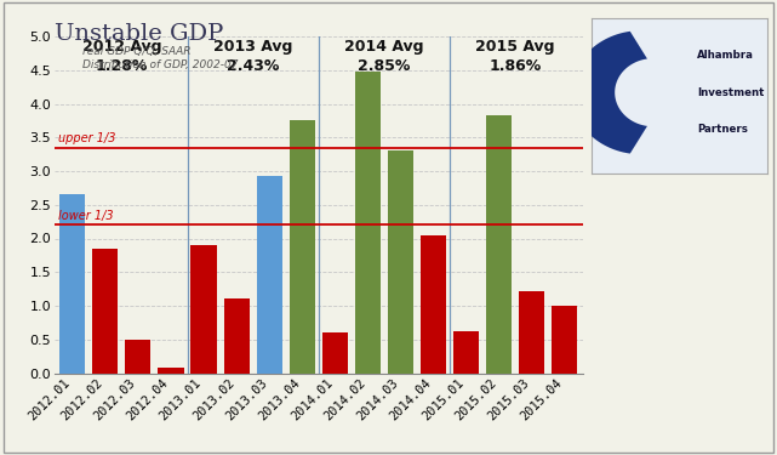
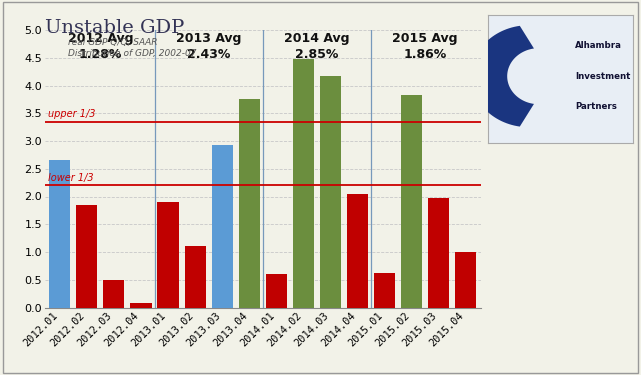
2014.03: 3.30 -> 4.18
2015.03: 1.22 -> 1.97
